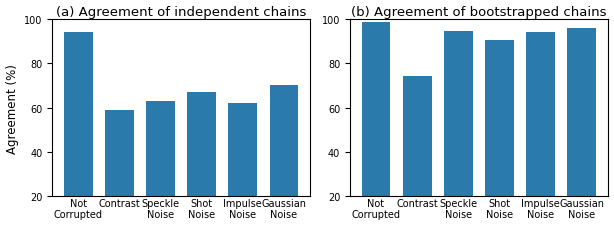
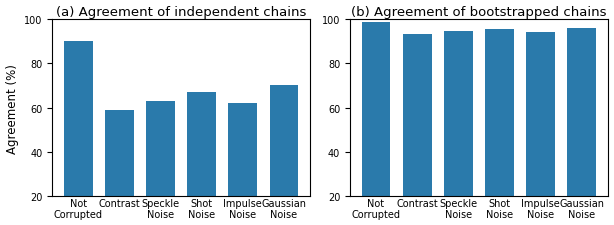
(a) Agreement of independent chains/Not Corrupted: 94 -> 90
(b) Agreement of bootstrapped chains/Contrast: 74.0 -> 93.0
(b) Agreement of bootstrapped chains/Shot Noise: 90.5 -> 95.5
